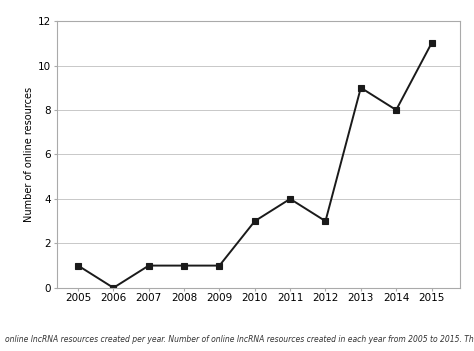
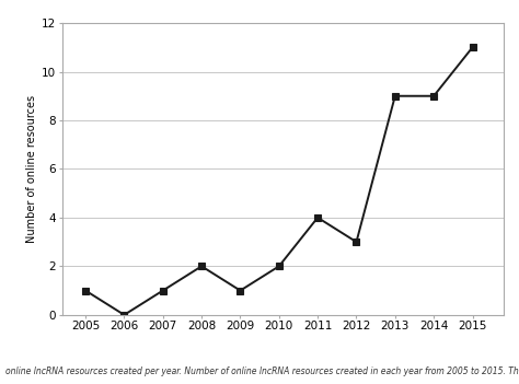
2008: 1 -> 2
2010: 3 -> 2
2014: 8 -> 9
